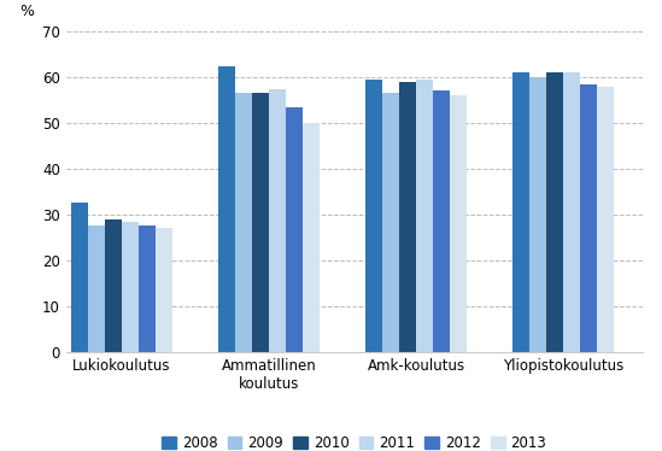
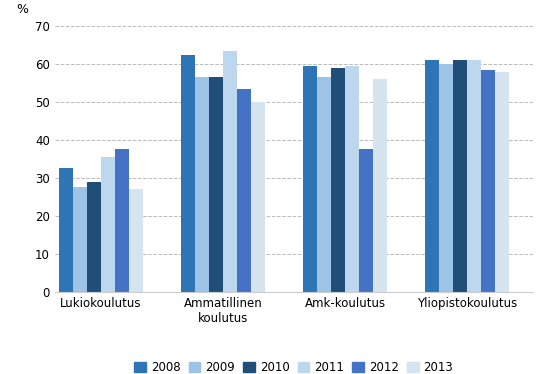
2011/Lukiokoulutus: 28.5 -> 35.5
2012/Lukiokoulutus: 27.5 -> 37.5
2011/Ammatillinen koulutus: 57.5 -> 63.5
2012/Amk-koulutus: 57.0 -> 37.5
